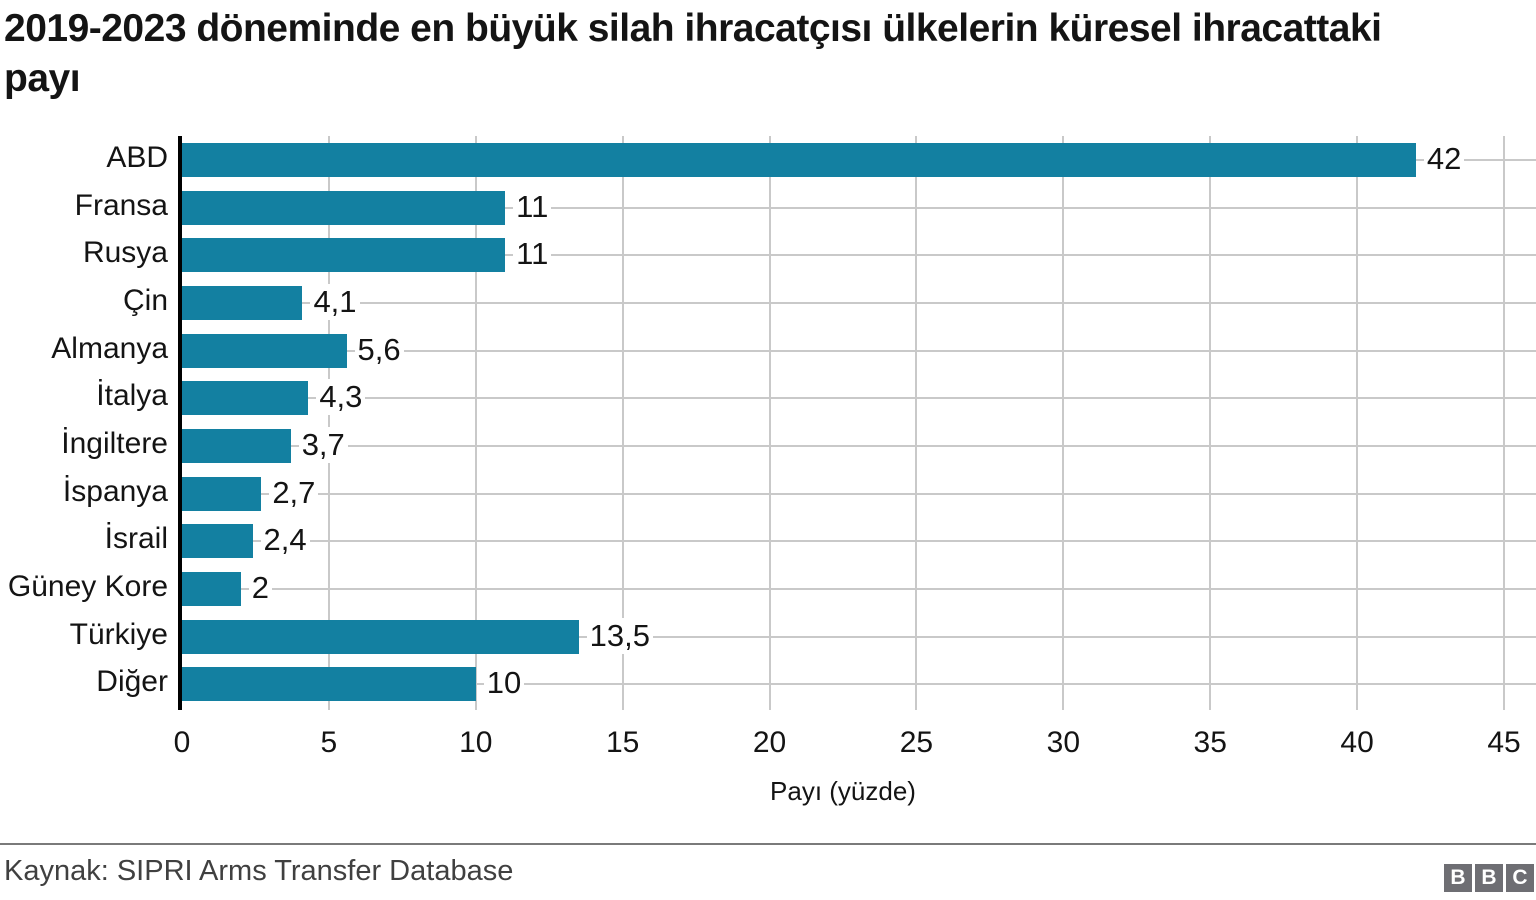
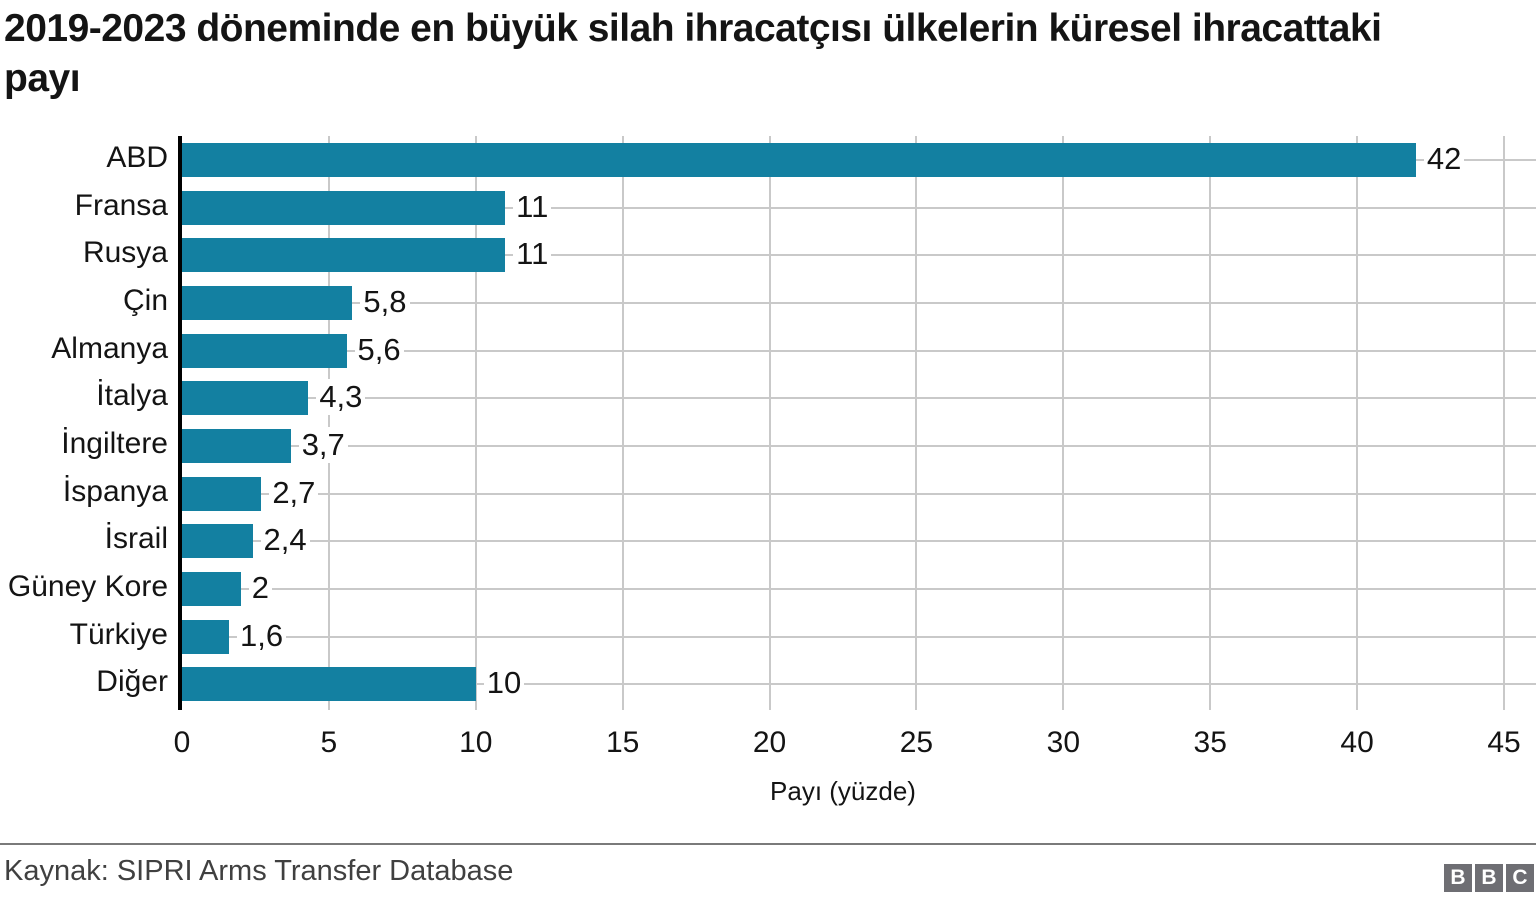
Çin: 4,1 -> 5,8
Türkiye: 13,5 -> 1,6
